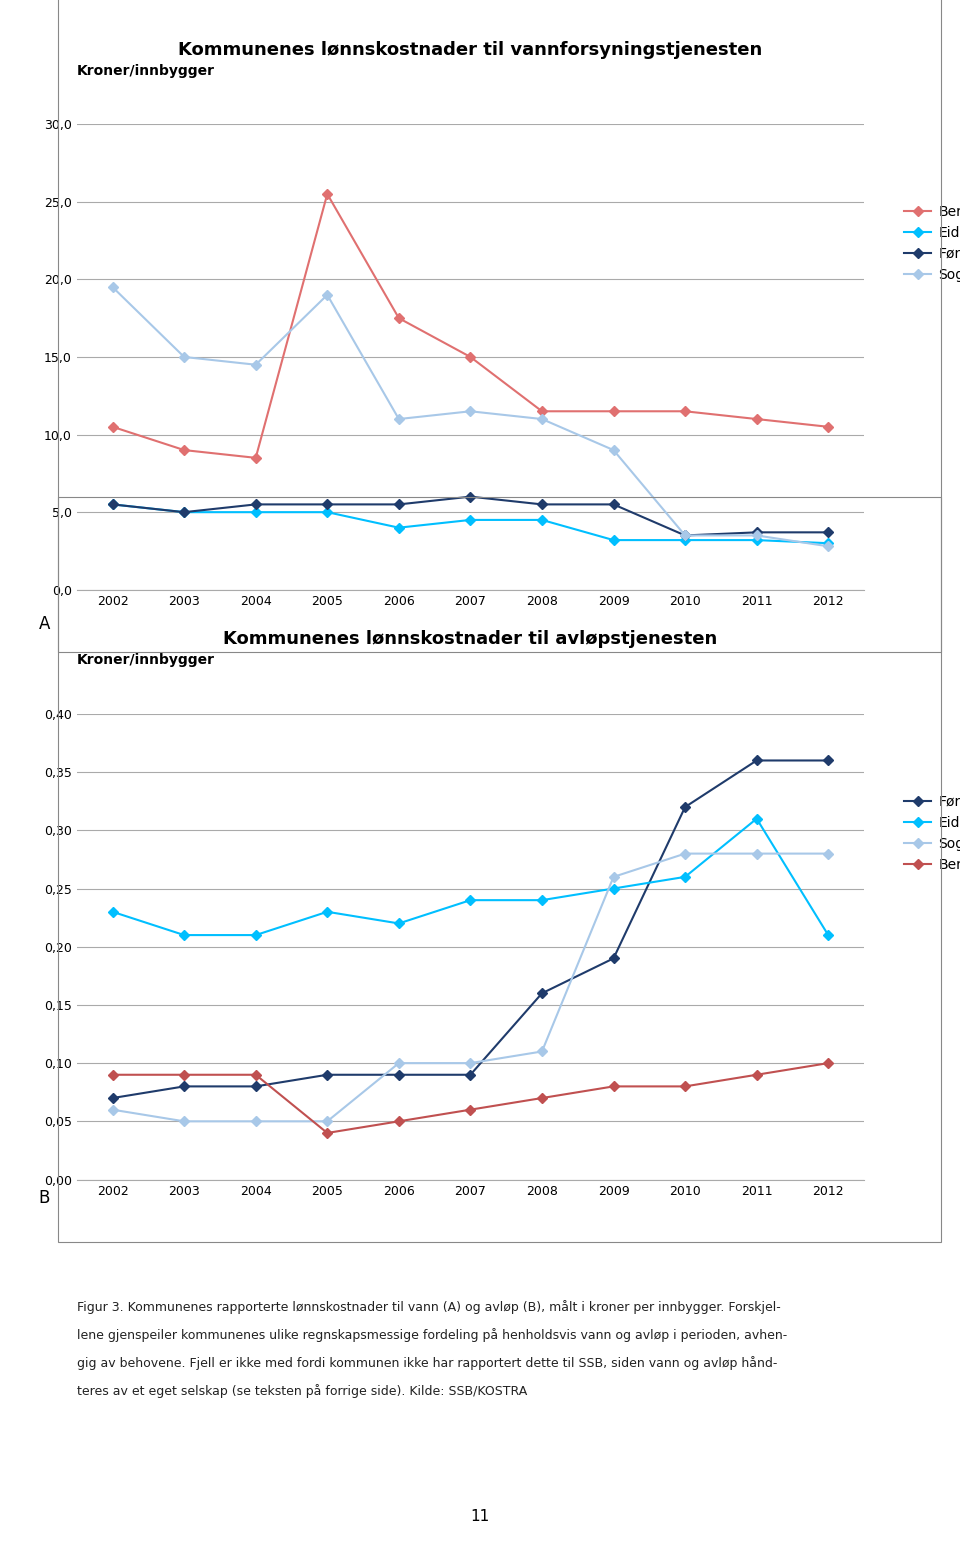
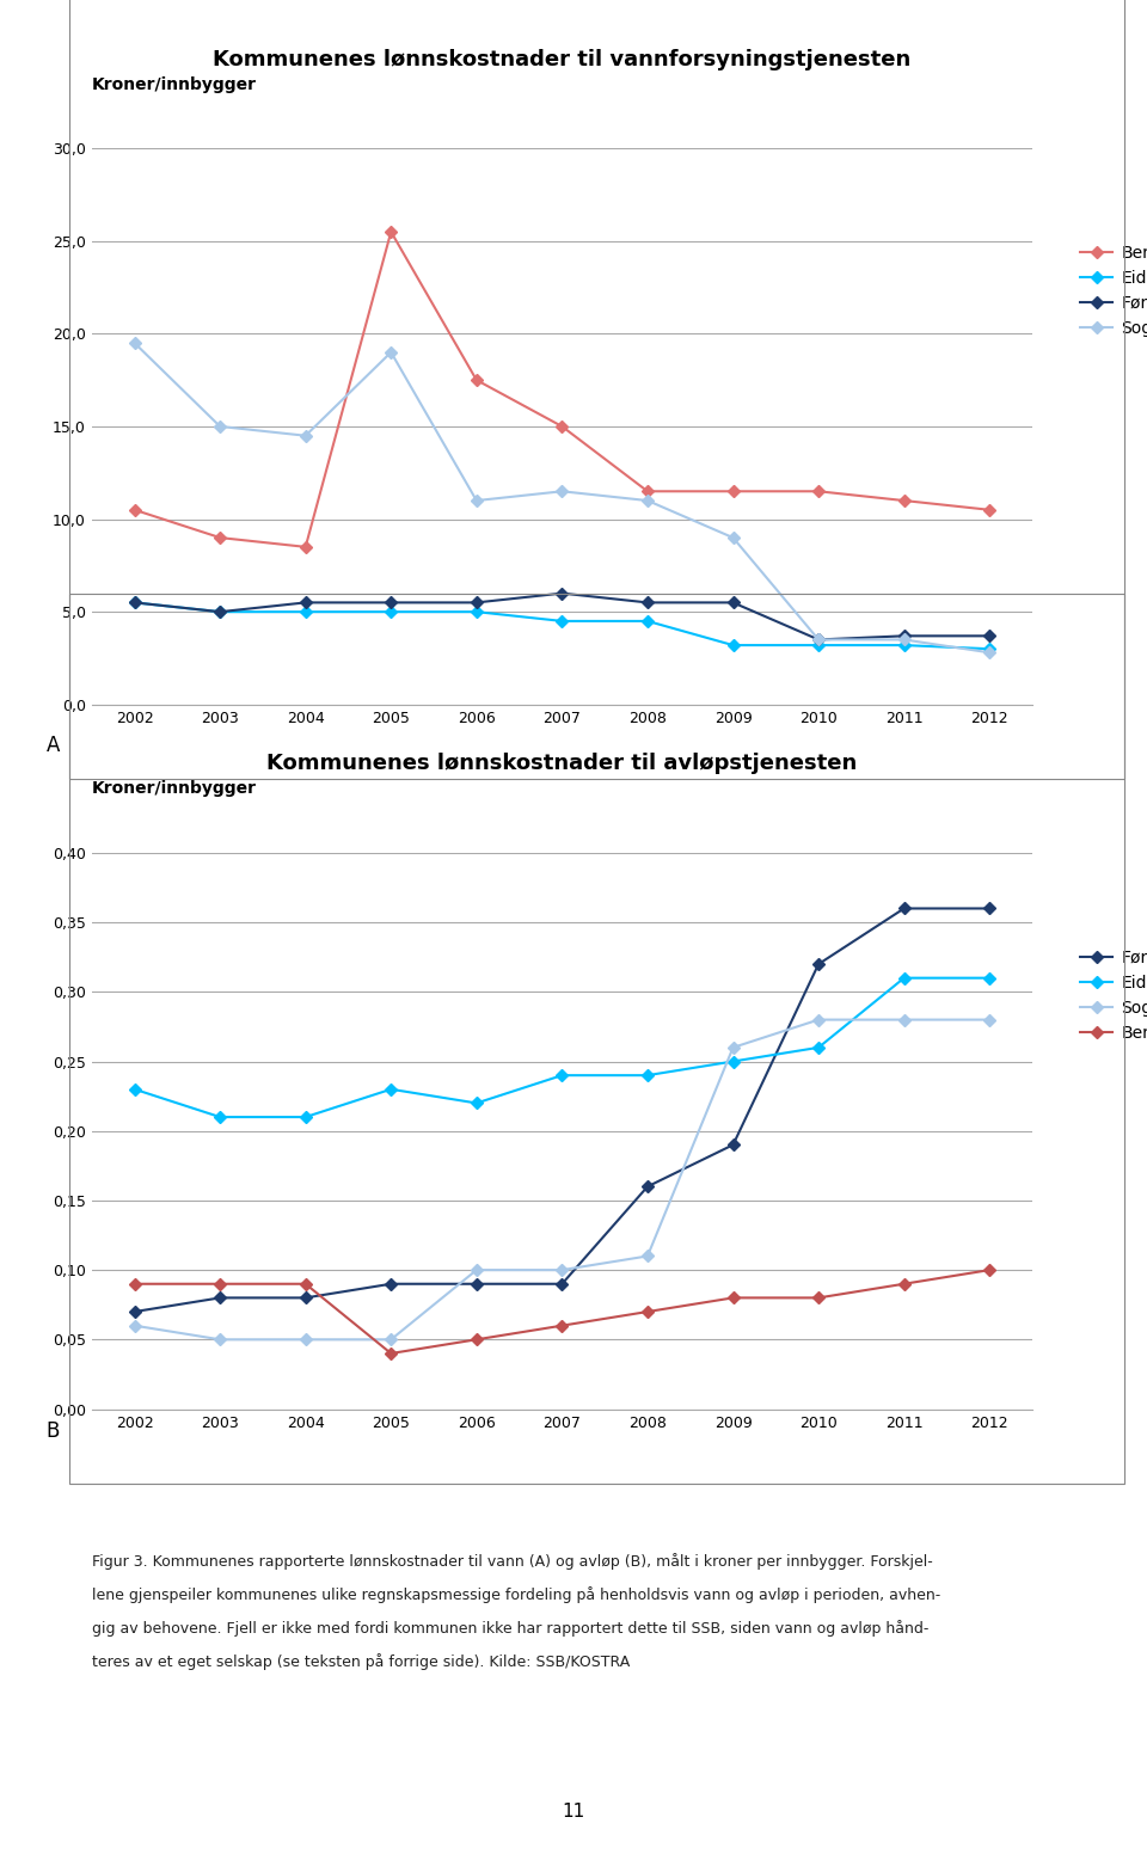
Kommunenes lønnskostnader til vannforsyningstjenesten/Eid/2006: 4,0 -> 5,0
Kommunenes lønnskostnader til avløpstjenesten/Eid/2012: 0,21 -> 0,31
